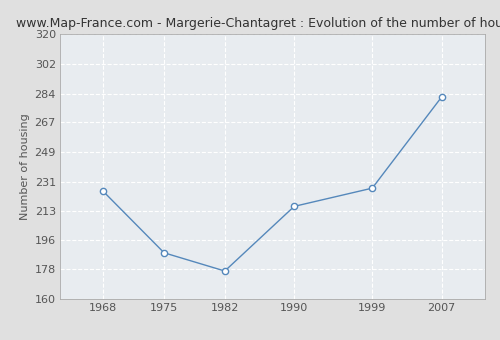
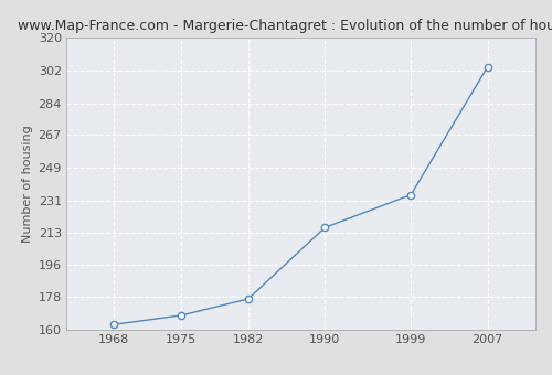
1968: 225 -> 163
1975: 188 -> 168
1999: 227 -> 234
2007: 282 -> 304
